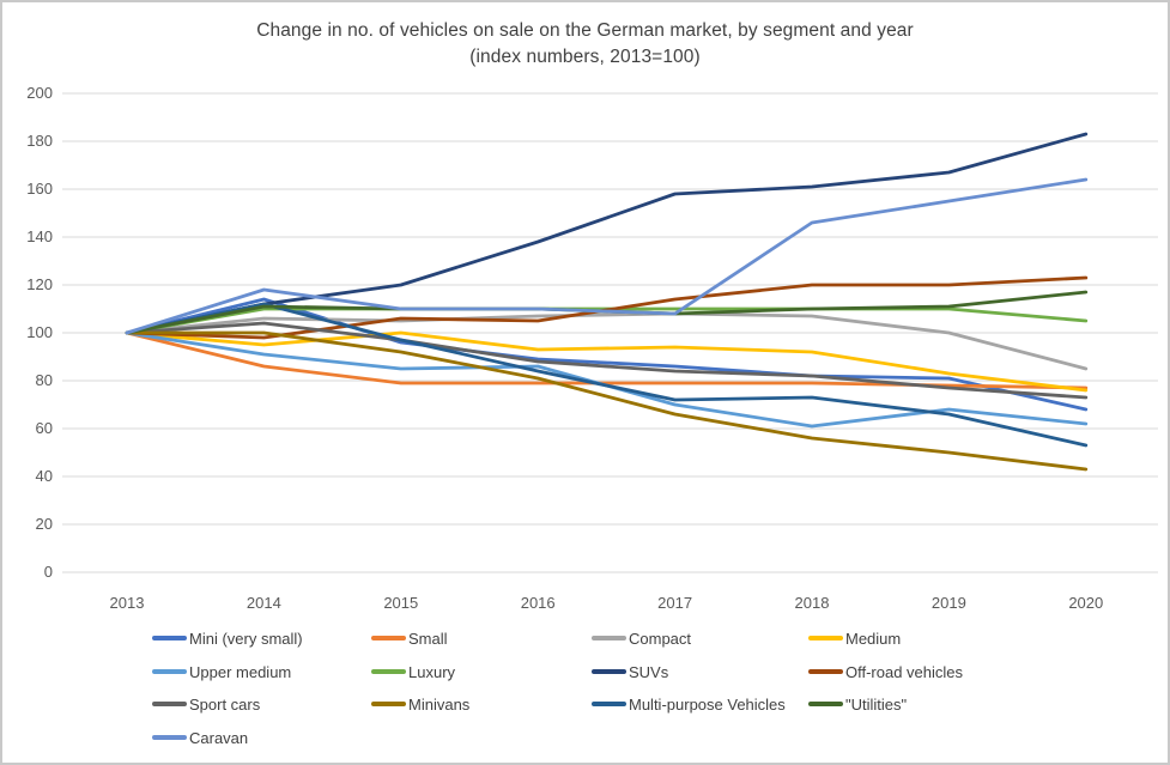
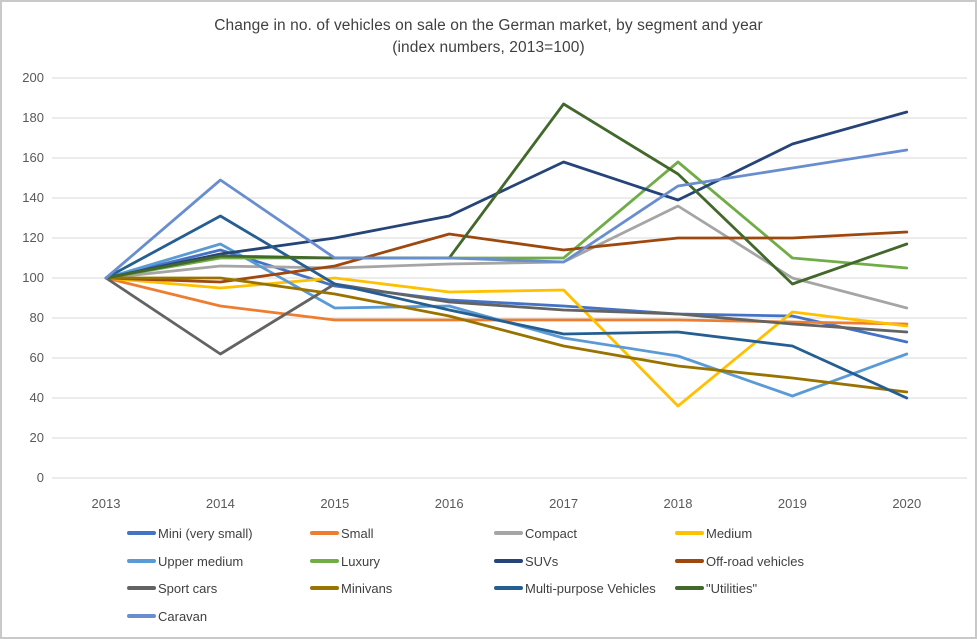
Upper medium/2014: 91 -> 117
Sport cars/2014: 104 -> 62
Multi-purpose Vehicles/2014: 112 -> 131
Caravan/2014: 118 -> 149
SUVs/2016: 138 -> 131
Off-road vehicles/2016: 105 -> 122
"Utilities"/2017: 108 -> 187
Compact/2018: 107 -> 136
Medium/2018: 92 -> 36
Luxury/2018: 110 -> 158
SUVs/2018: 161 -> 139
"Utilities"/2018: 110 -> 152
Upper medium/2019: 68 -> 41
"Utilities"/2019: 111 -> 97
Multi-purpose Vehicles/2020: 53 -> 40
